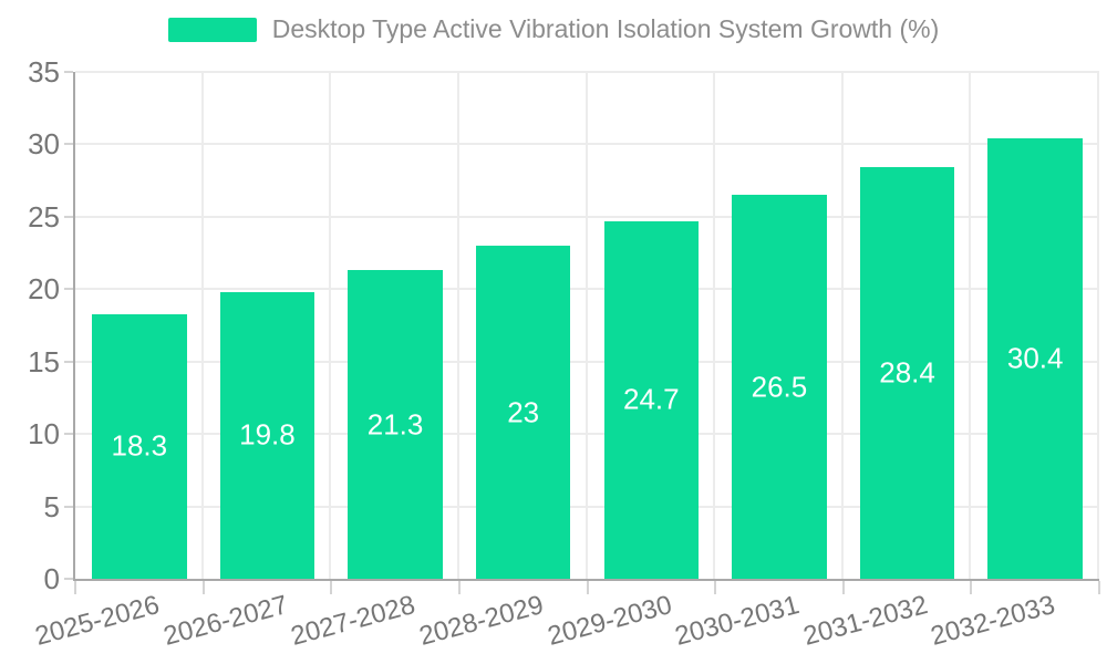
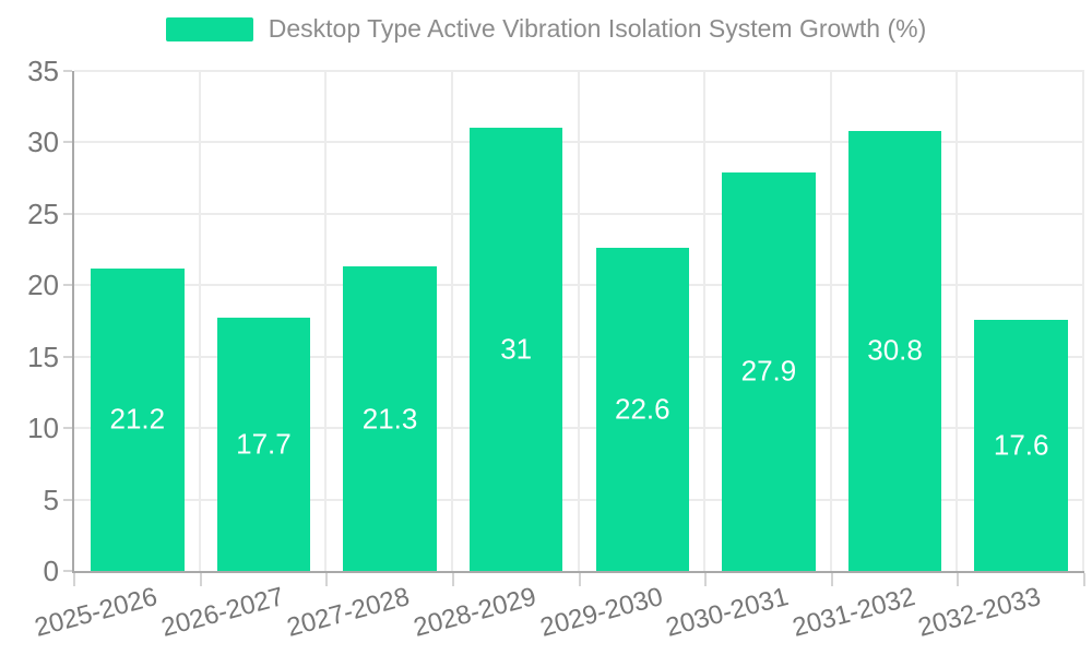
2025-2026: 18.3 -> 21.2
2026-2027: 19.8 -> 17.7
2028-2029: 23 -> 31
2029-2030: 24.7 -> 22.6
2030-2031: 26.5 -> 27.9
2031-2032: 28.4 -> 30.8
2032-2033: 30.4 -> 17.6
